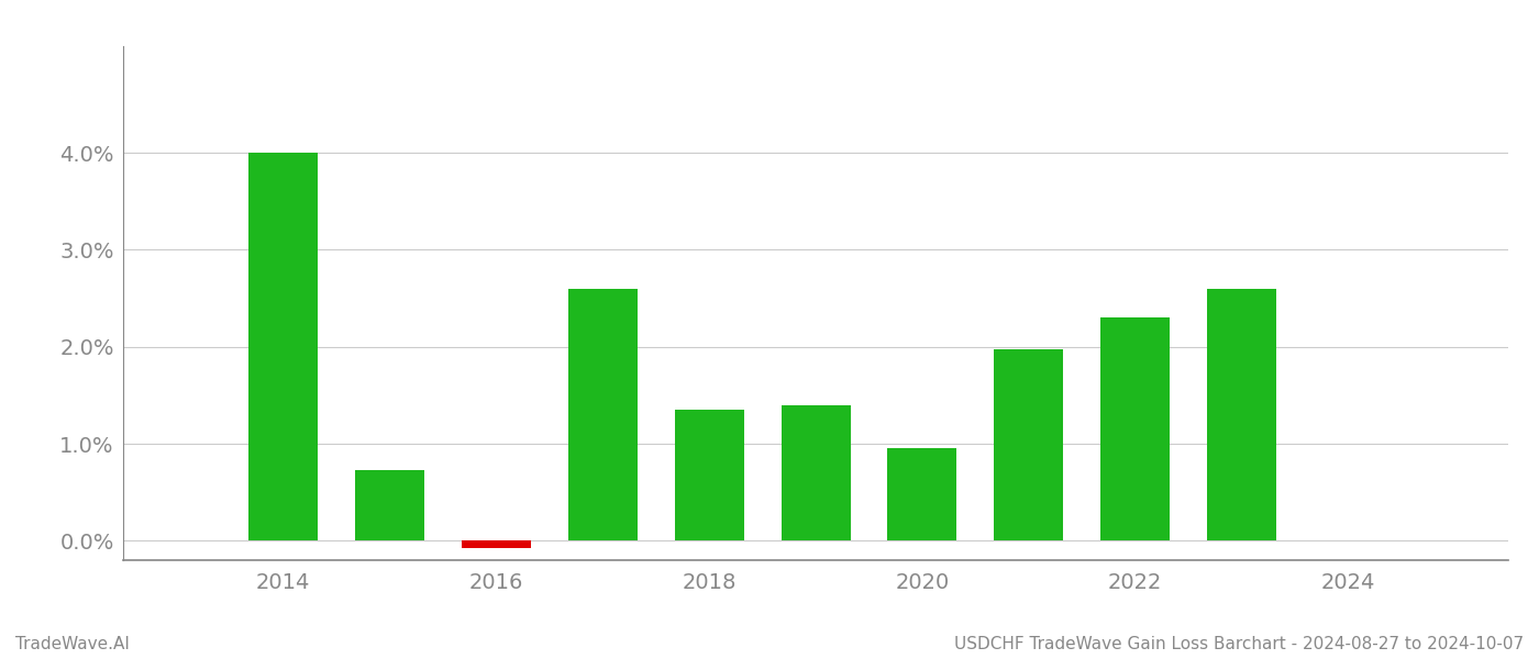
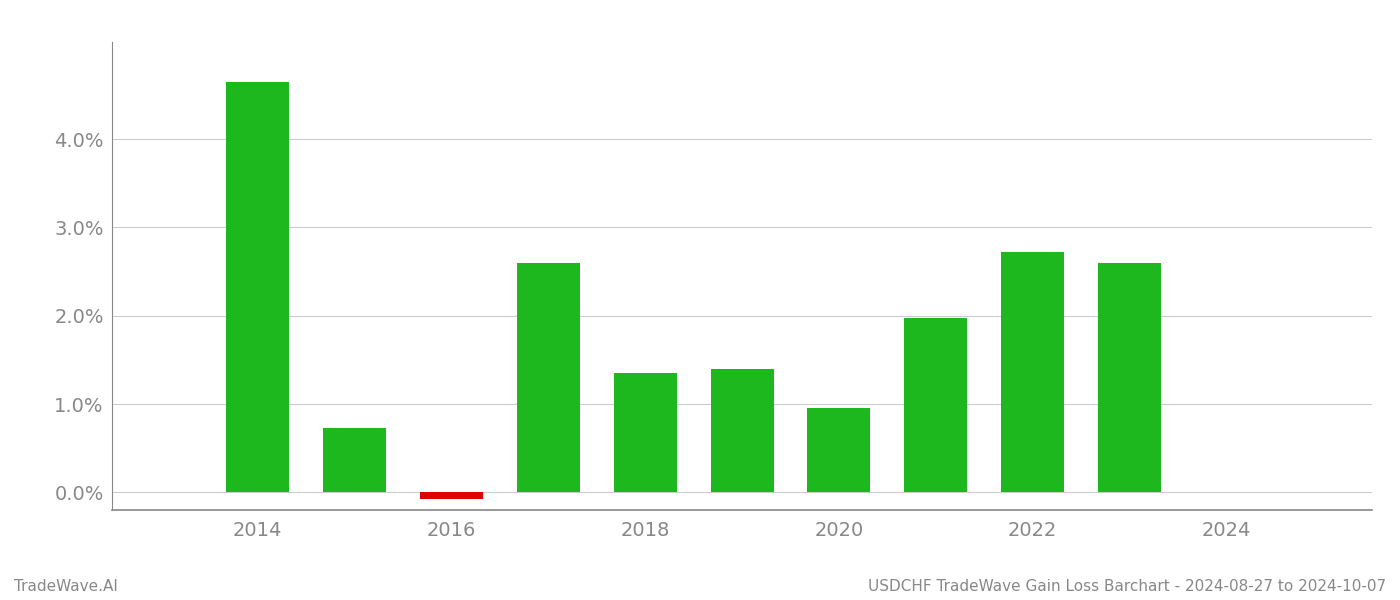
2014: 4.00% -> 4.65%
2022: 2.30% -> 2.72%
